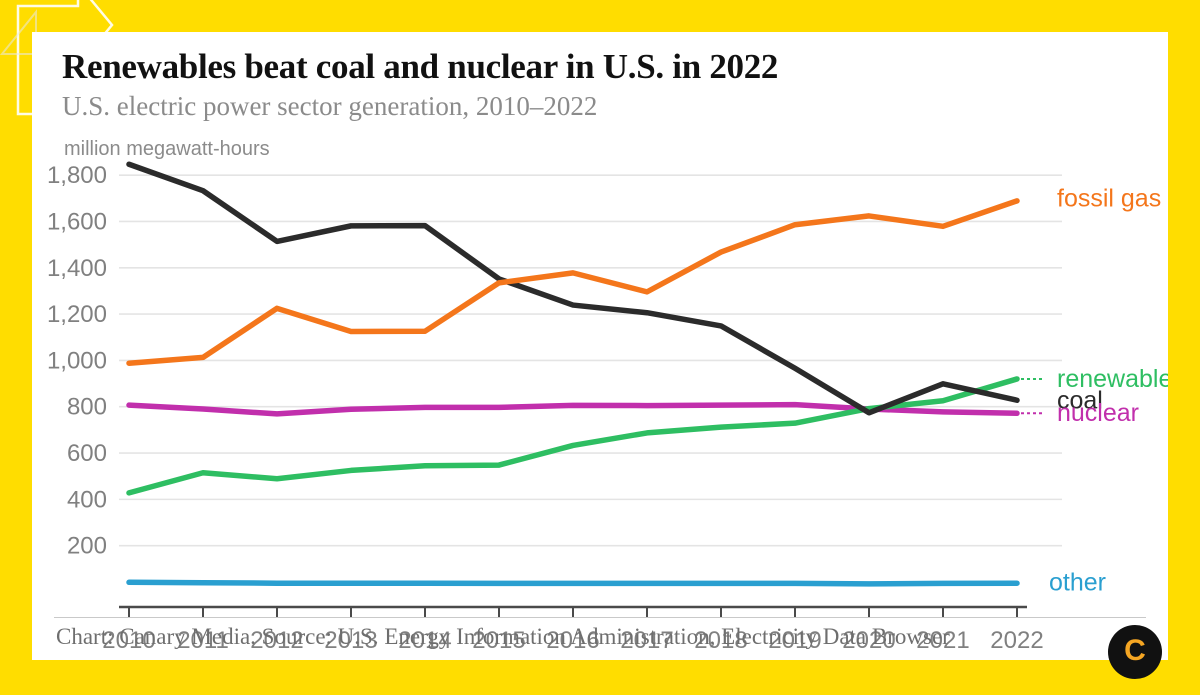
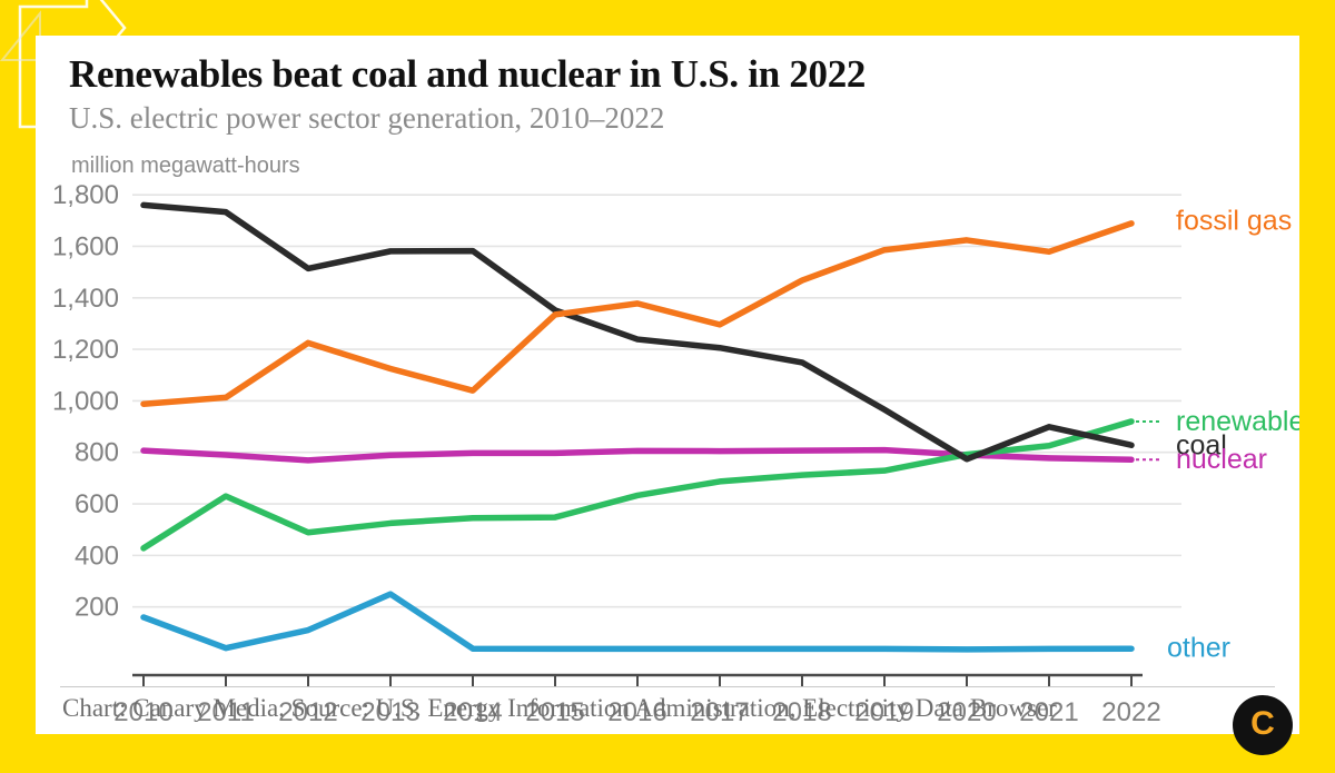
coal/2010: 1850 -> 1760
other/2010: 40 -> 160
renewables/2011: 520 -> 630
other/2012: 40 -> 110
other/2013: 40 -> 250
fossil gas/2014: 1130 -> 1040
